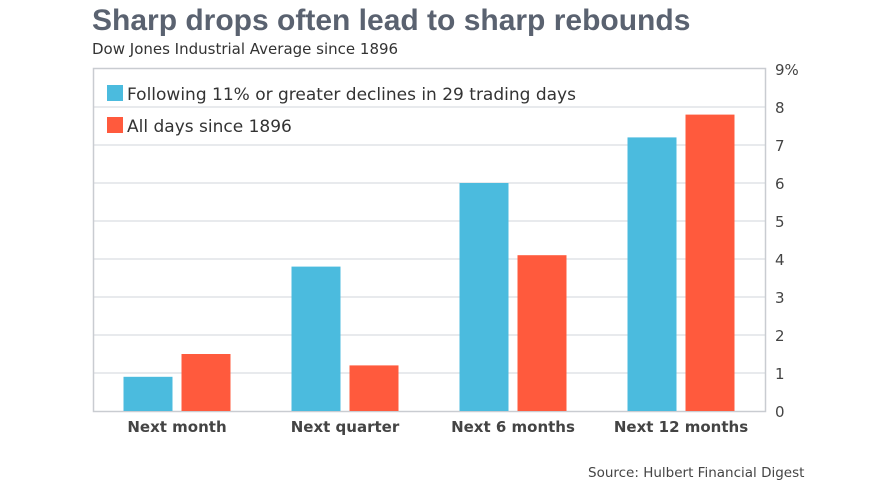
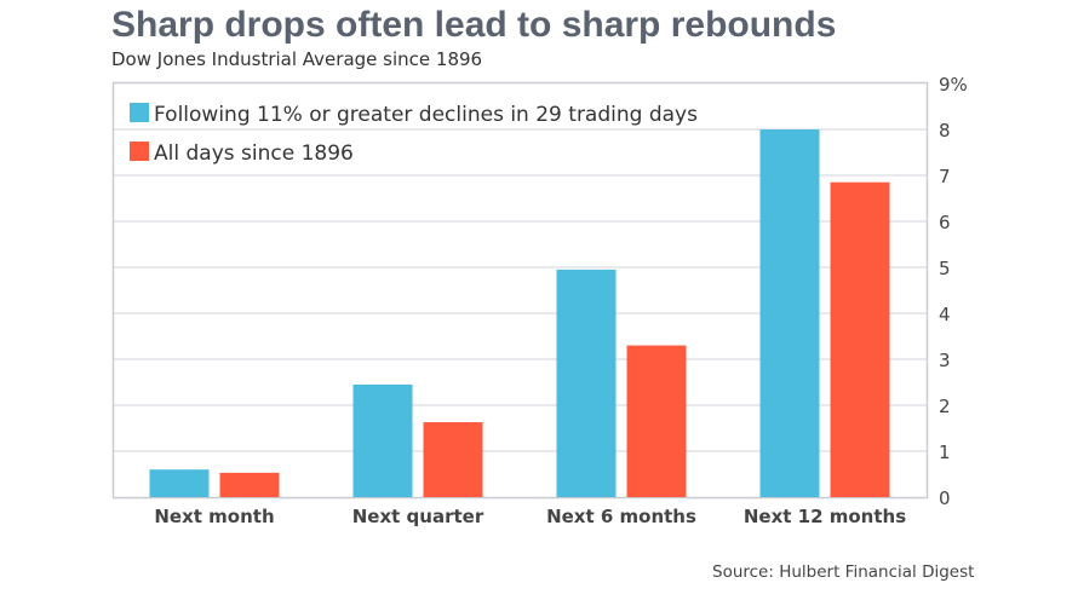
Following 11% or greater declines in 29 trading days/Next month: 0.9% -> 0.6%
All days since 1896/Next month: 1.5% -> 0.5%
Following 11% or greater declines in 29 trading days/Next quarter: 3.8% -> 2.5%
All days since 1896/Next quarter: 1.2% -> 1.6%
Following 11% or greater declines in 29 trading days/Next 6 months: 6.0% -> 5.0%
All days since 1896/Next 6 months: 4.1% -> 3.3%
Following 11% or greater declines in 29 trading days/Next 12 months: 7.2% -> 8.0%
All days since 1896/Next 12 months: 7.8% -> 6.8%
